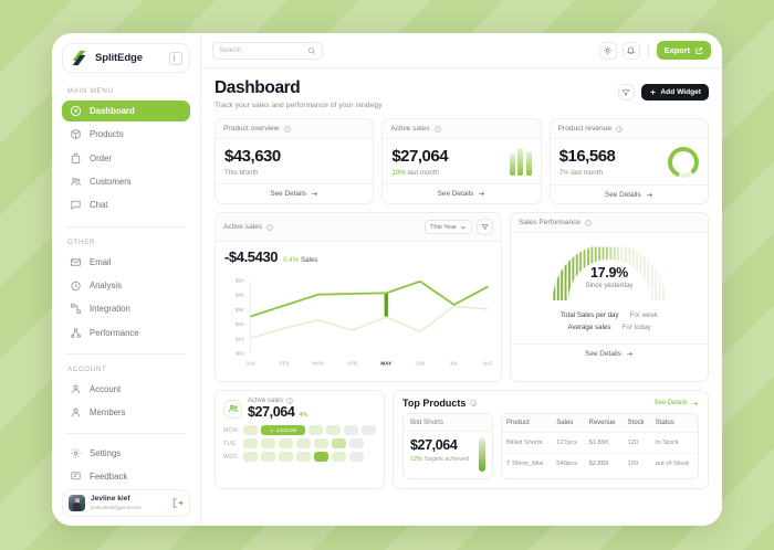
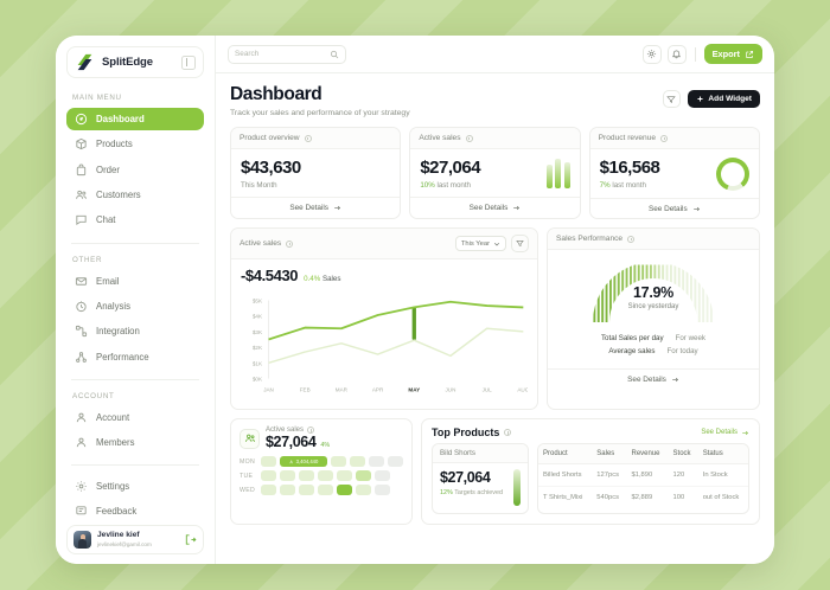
Active sales/MAR: $4.0K -> $3.2K
Active sales/MAY: $4.1K -> $4.6K
Active sales/JUL: $3.3K -> $4.6K
